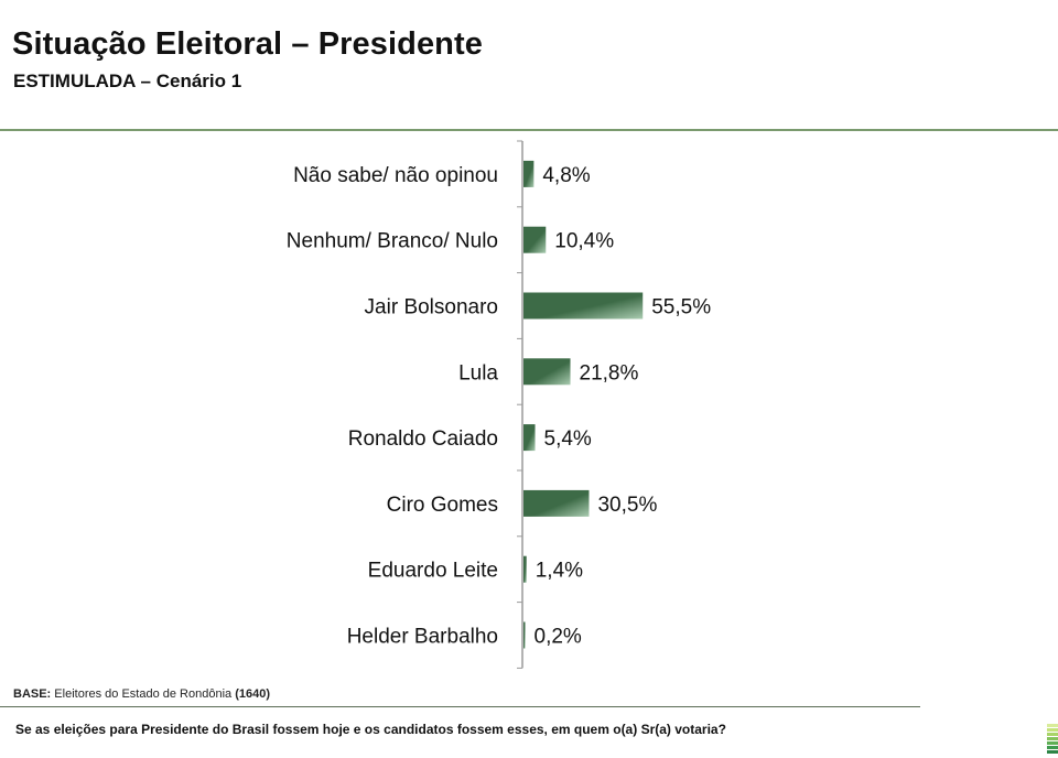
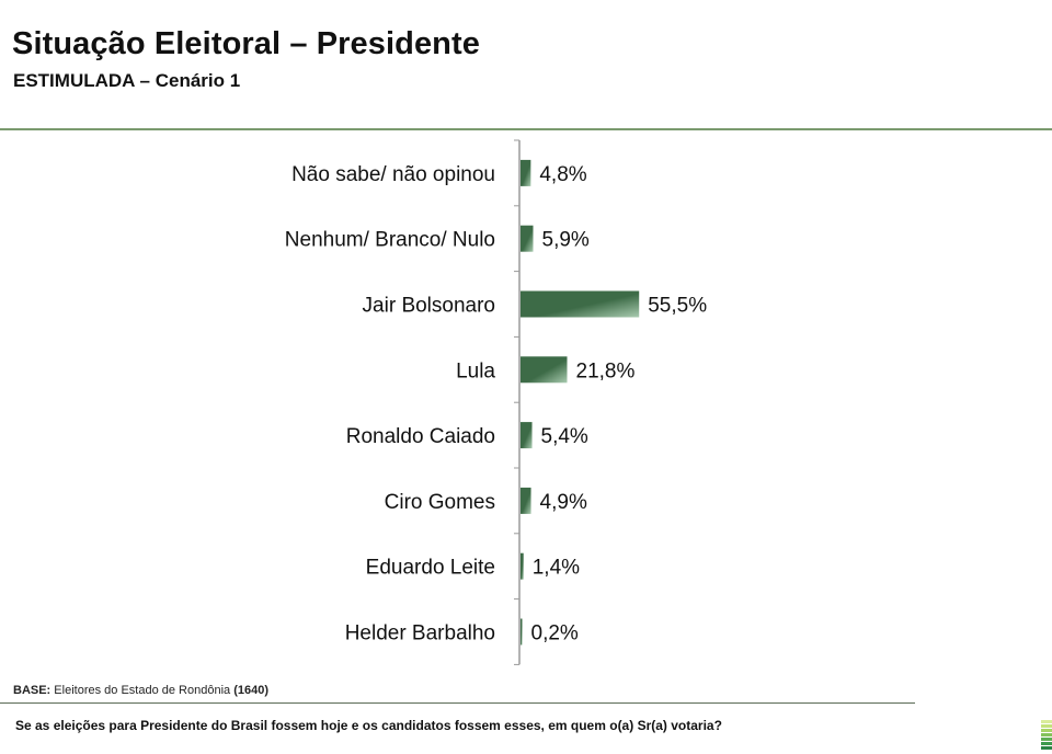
Nenhum/ Branco/ Nulo: 10,4% -> 5,9%
Ciro Gomes: 30,5% -> 4,9%
